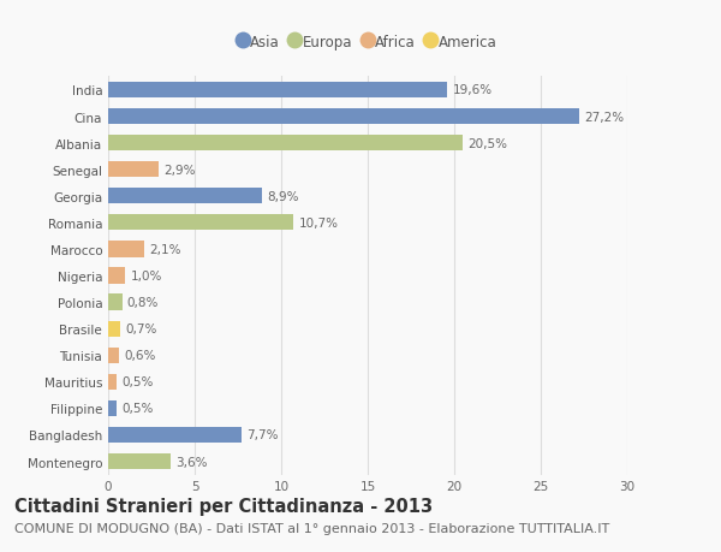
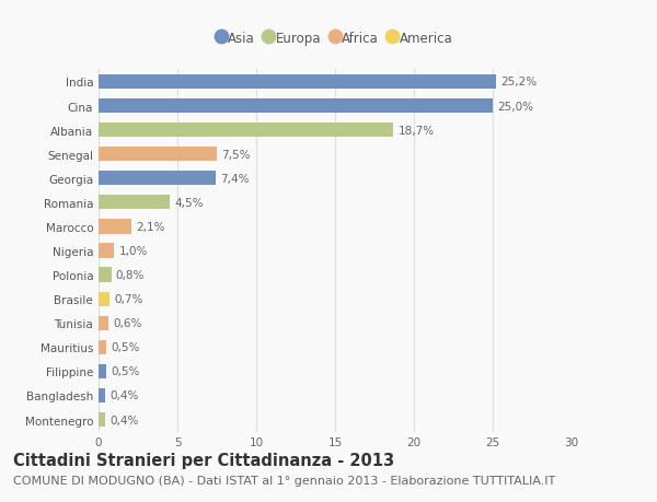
India: 19,6% -> 25,2%
Cina: 27,2% -> 25,0%
Albania: 20,5% -> 18,7%
Senegal: 2,9% -> 7,5%
Georgia: 8,9% -> 7,4%
Romania: 10,7% -> 4,5%
Bangladesh: 7,7% -> 0,4%
Montenegro: 3,6% -> 0,4%
